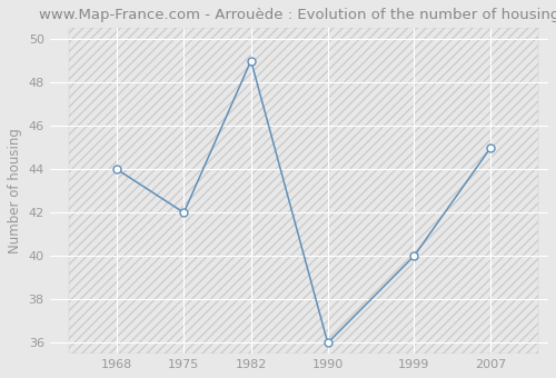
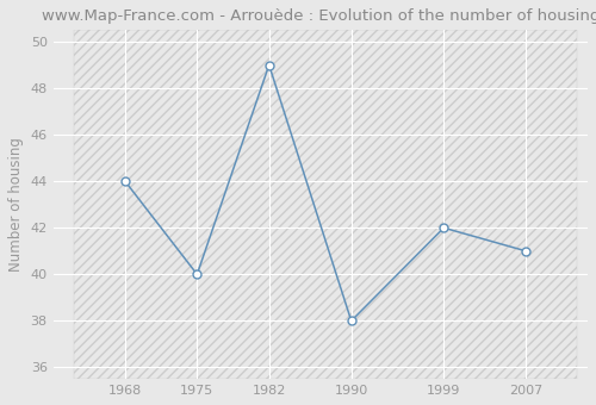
1975: 42 -> 40
1990: 36 -> 38
1999: 40 -> 42
2007: 45 -> 41
